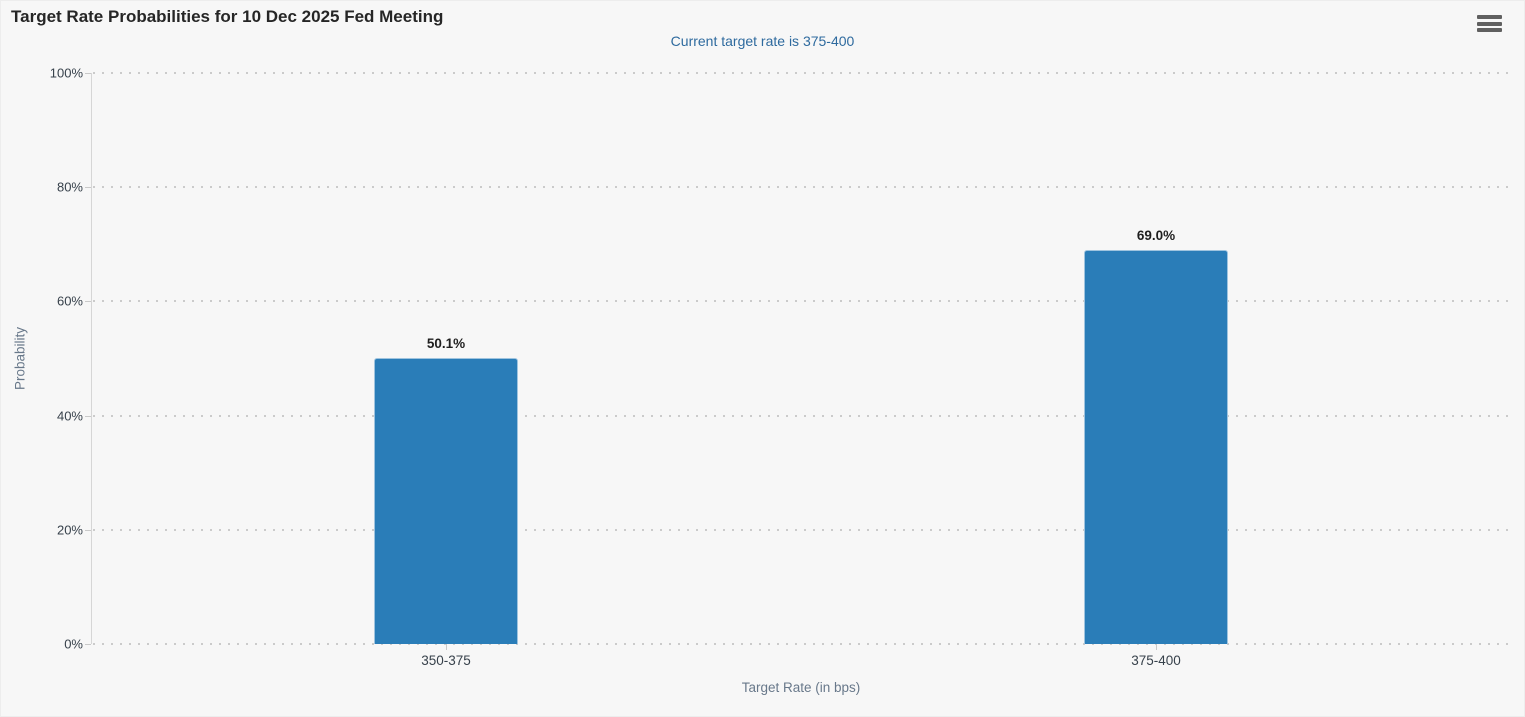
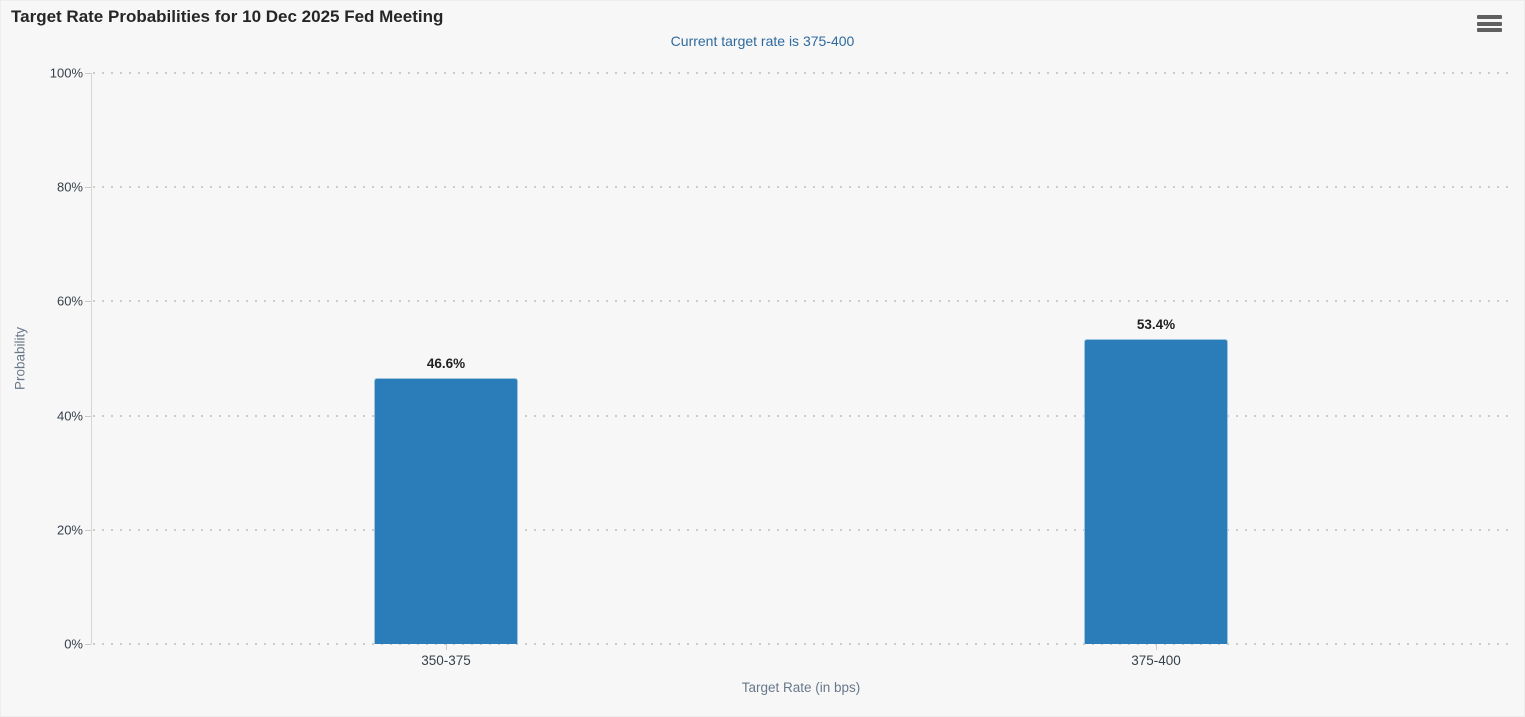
350-375: 50.1% -> 46.6%
375-400: 69.0% -> 53.4%
